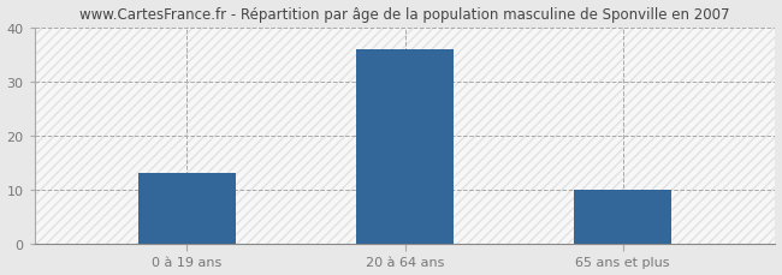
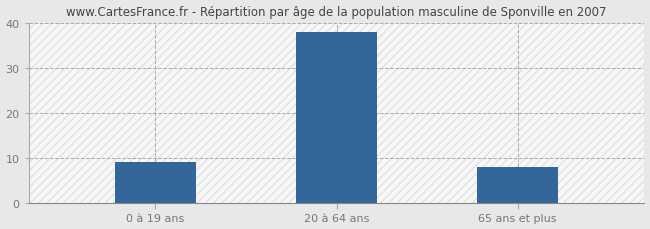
0 à 19 ans: 13 -> 9
20 à 64 ans: 36 -> 38
65 ans et plus: 10 -> 8
